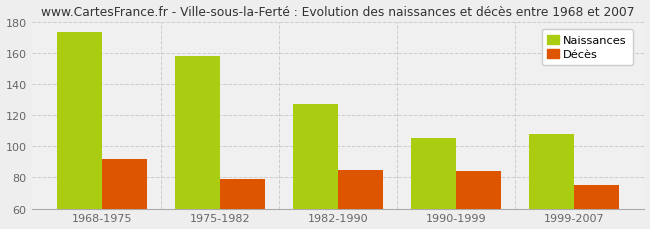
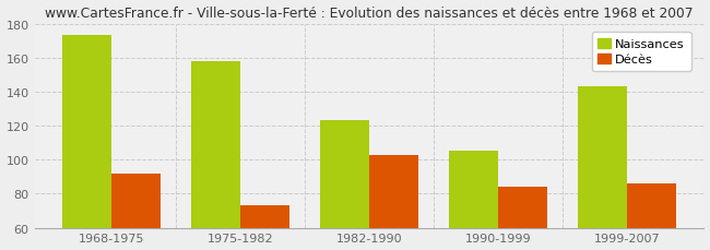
Décès/1975-1982: 79 -> 73
Naissances/1982-1990: 127 -> 123
Décès/1982-1990: 85 -> 103
Naissances/1999-2007: 108 -> 143
Décès/1999-2007: 75 -> 86
